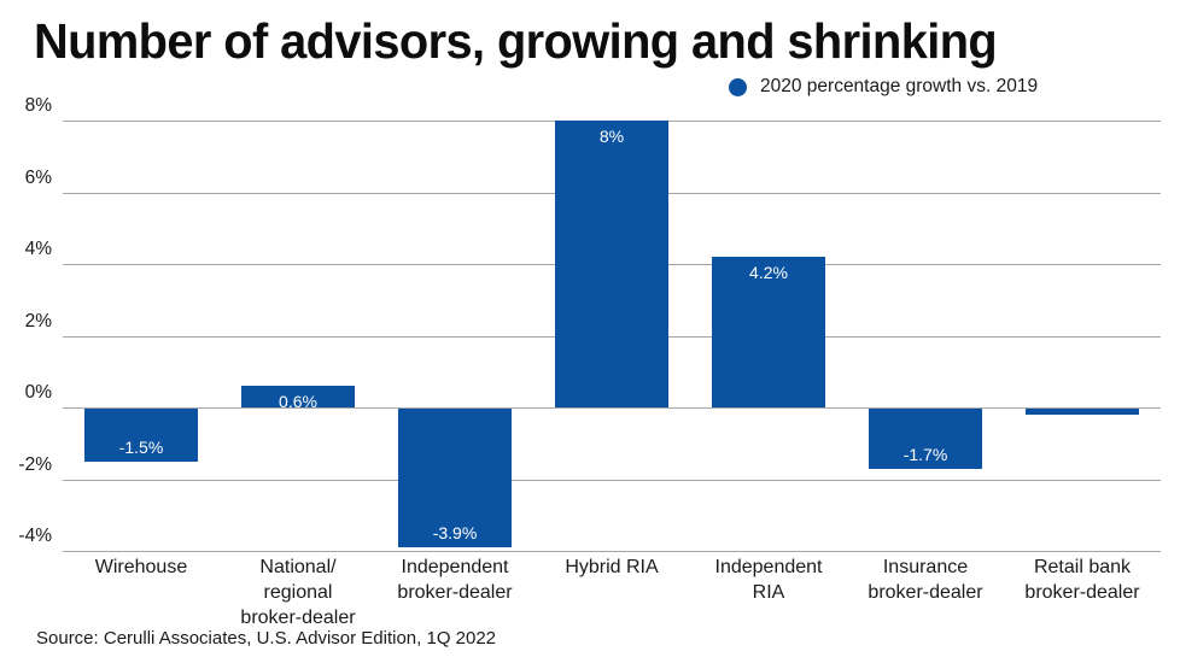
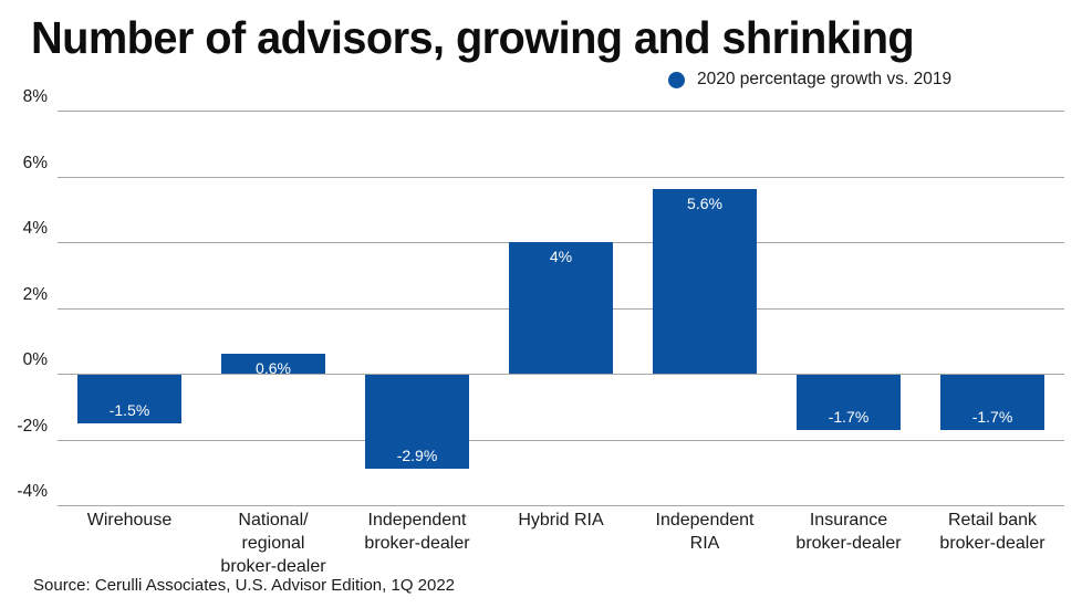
Independent broker-dealer: -3.9% -> -2.9%
Hybrid RIA: 8% -> 4%
Independent RIA: 4.2% -> 5.6%
Retail bank broker-dealer: -0.2% -> -1.7%
